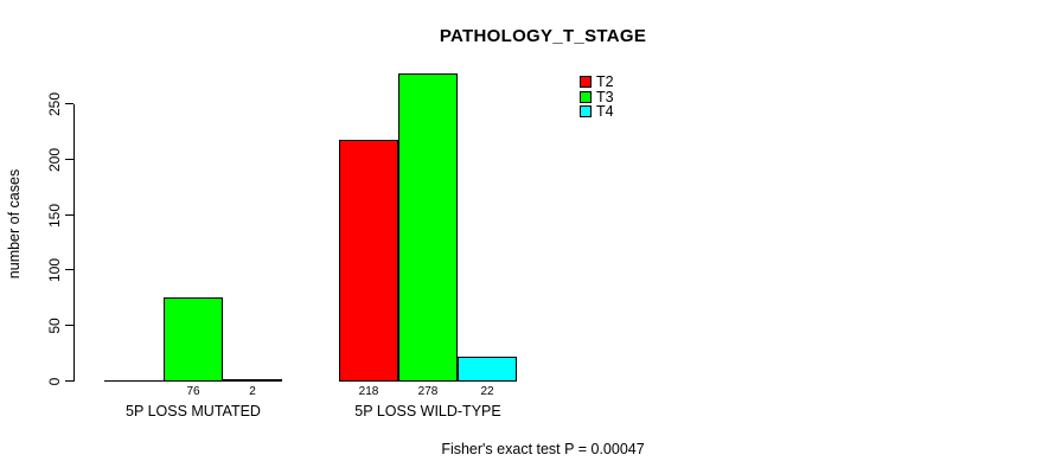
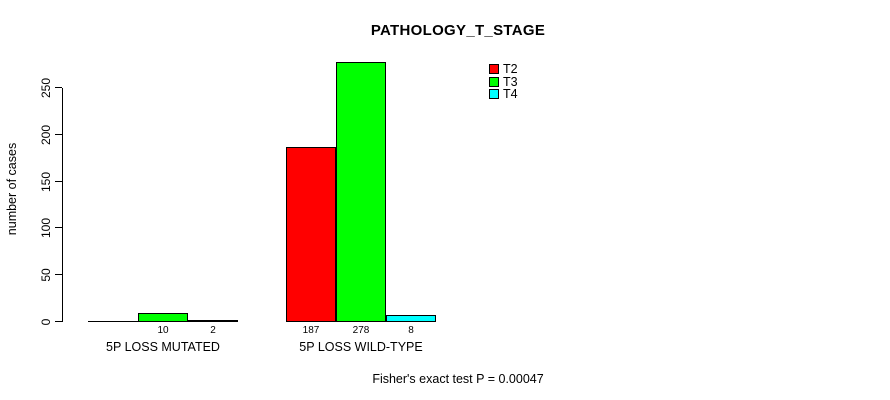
T3/5P LOSS MUTATED: 76 -> 10
T2/5P LOSS WILD-TYPE: 218 -> 187
T4/5P LOSS WILD-TYPE: 22 -> 8
